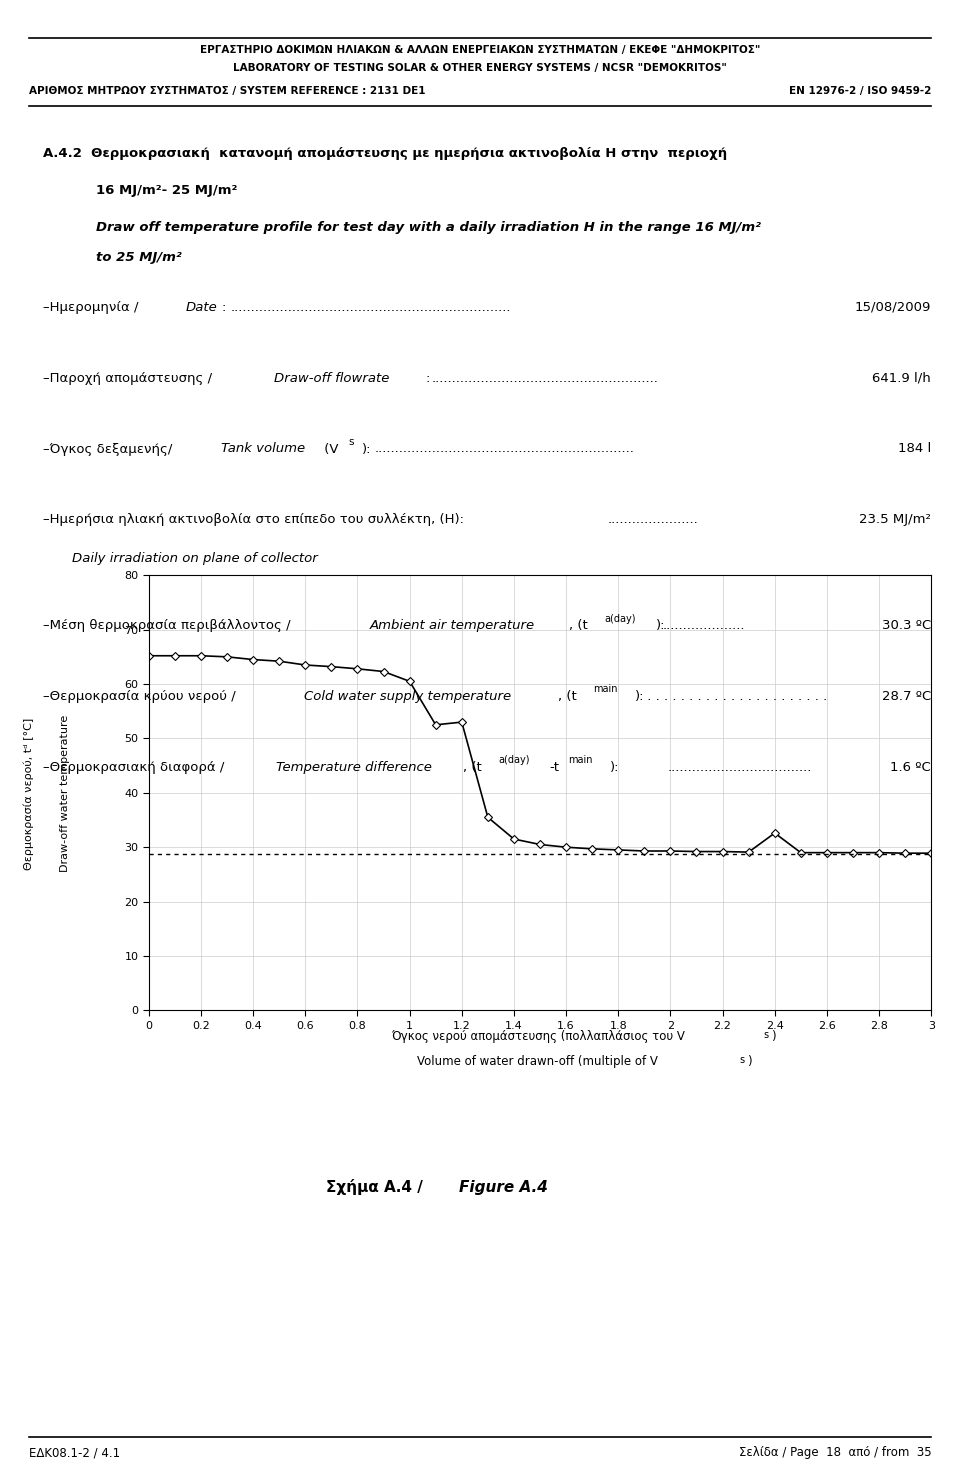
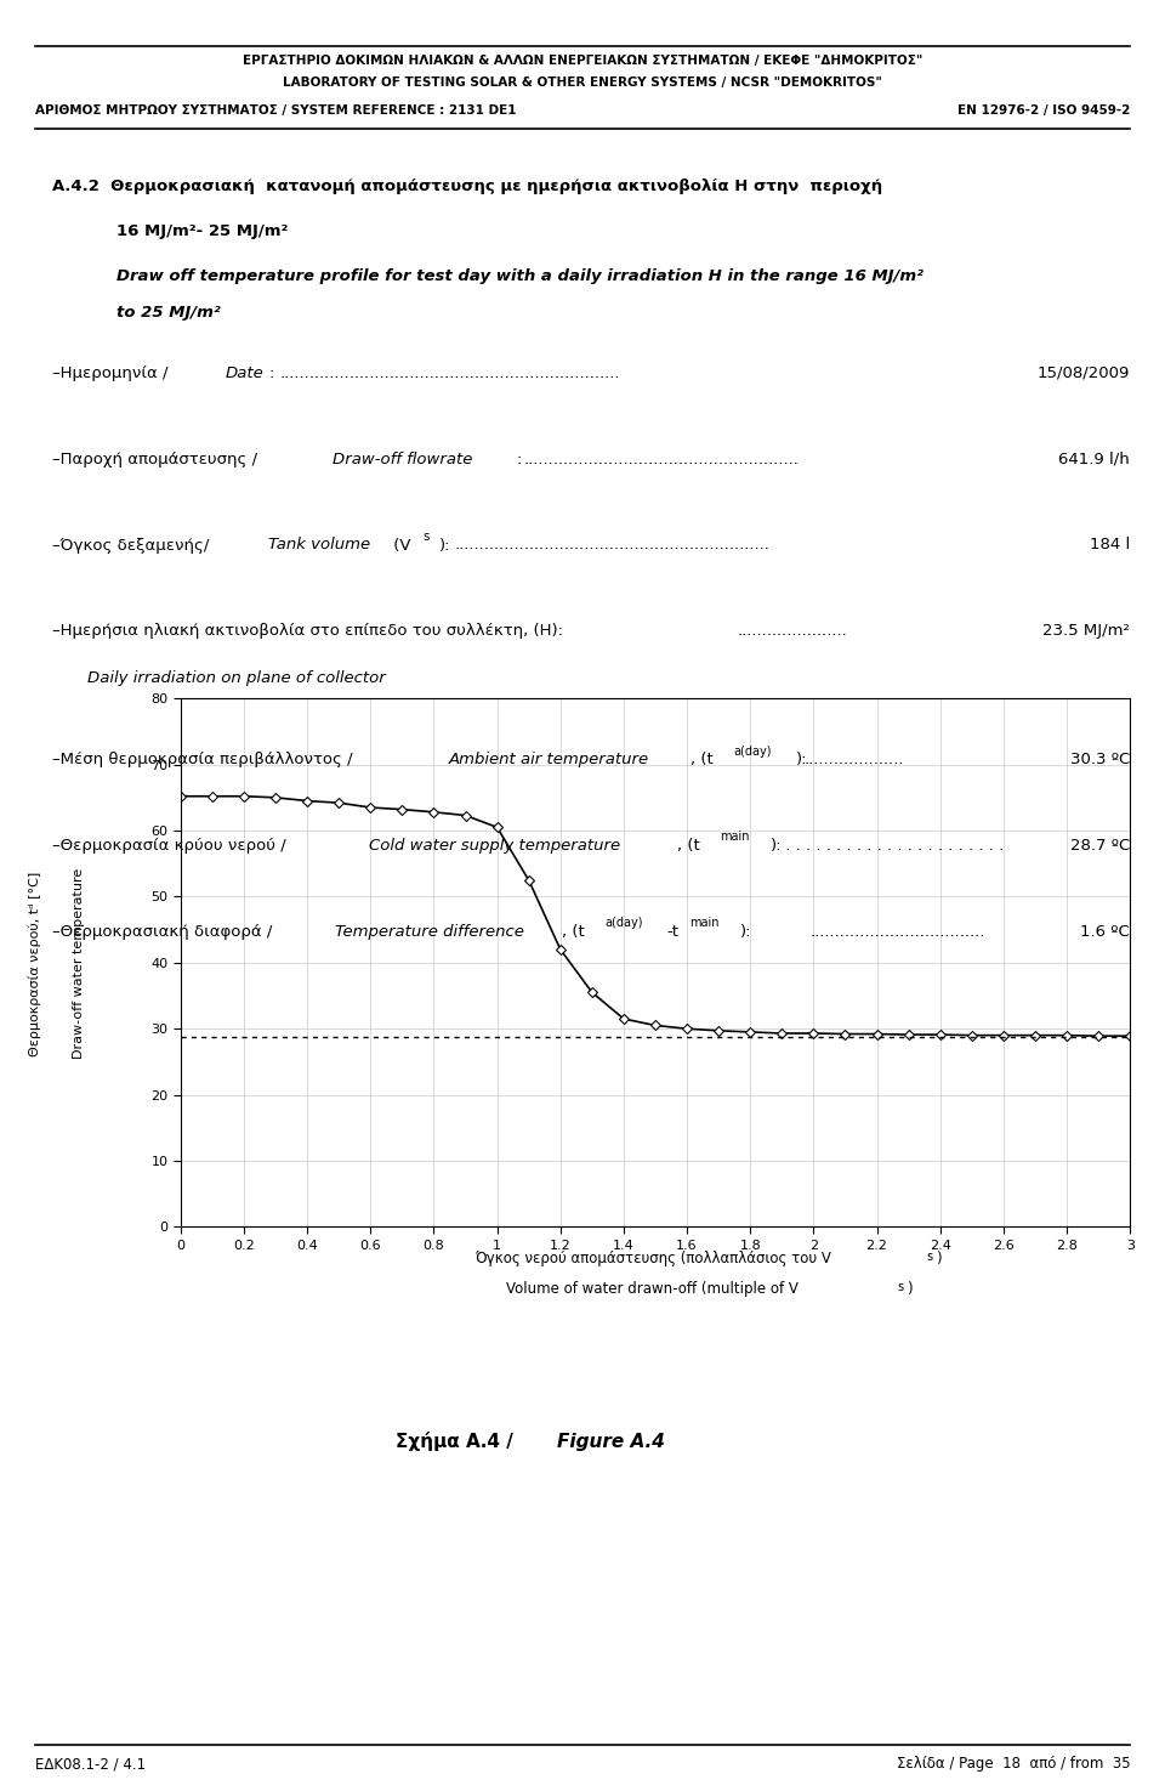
1.2: 53.0 -> 42.0
2.4: 32.6 -> 29.1
